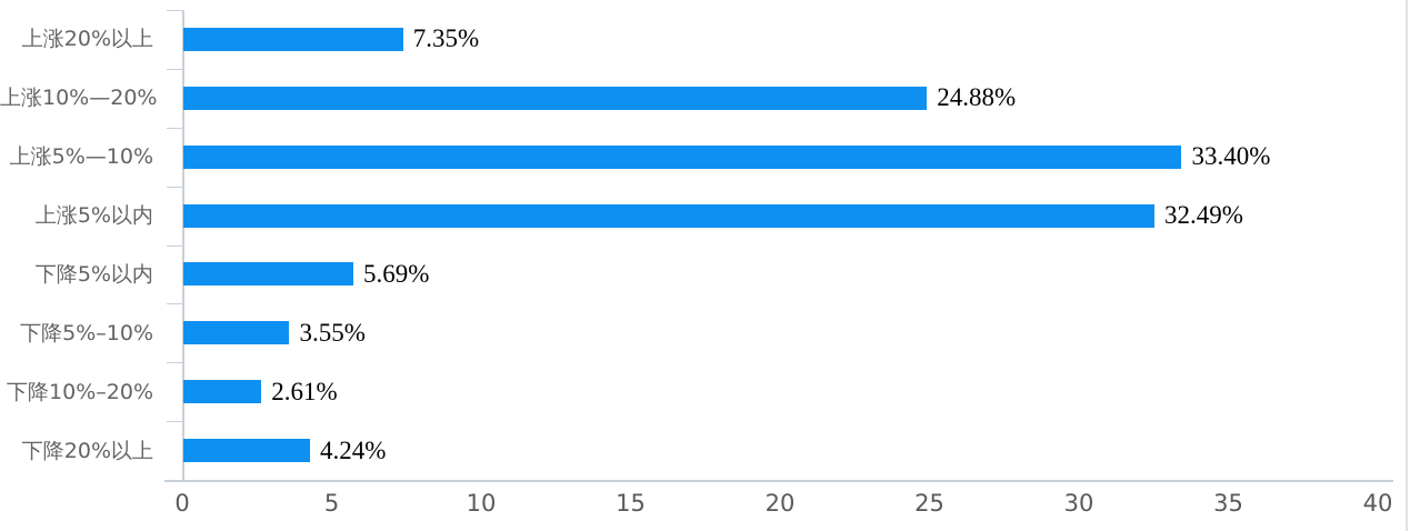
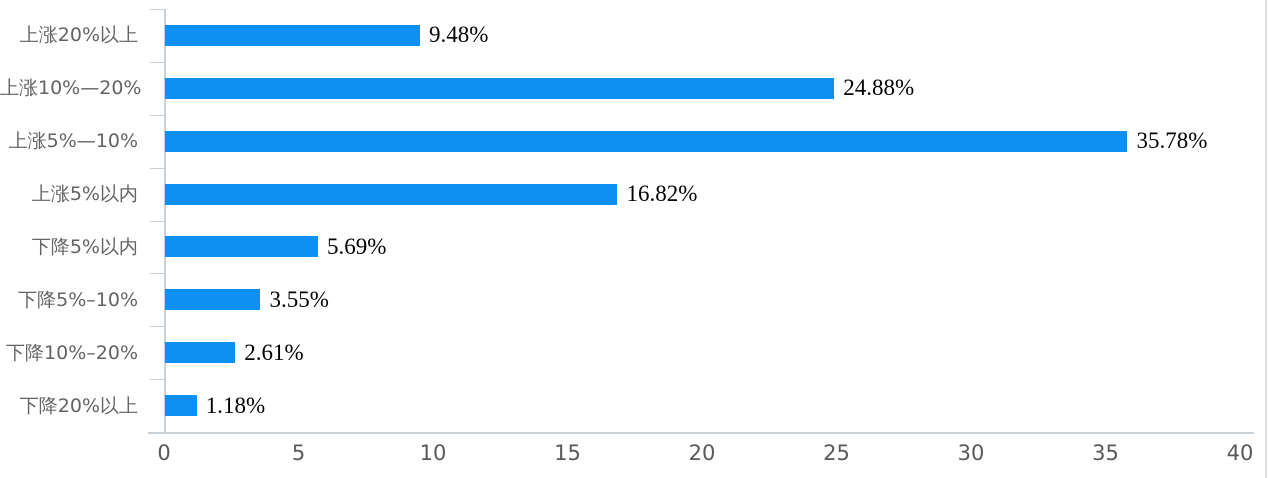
上涨20%以上: 7.35% -> 9.48%
上涨5%—10%: 33.40% -> 35.78%
上涨5%以内: 32.49% -> 16.82%
下降20%以上: 4.24% -> 1.18%
